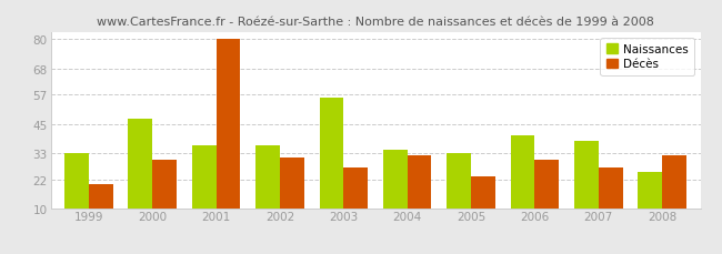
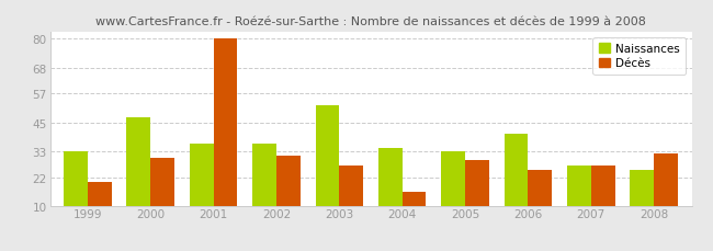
Naissances/2003: 56 -> 52
Décès/2004: 32 -> 16
Décès/2005: 23 -> 29
Décès/2006: 30 -> 25
Naissances/2007: 38 -> 27
